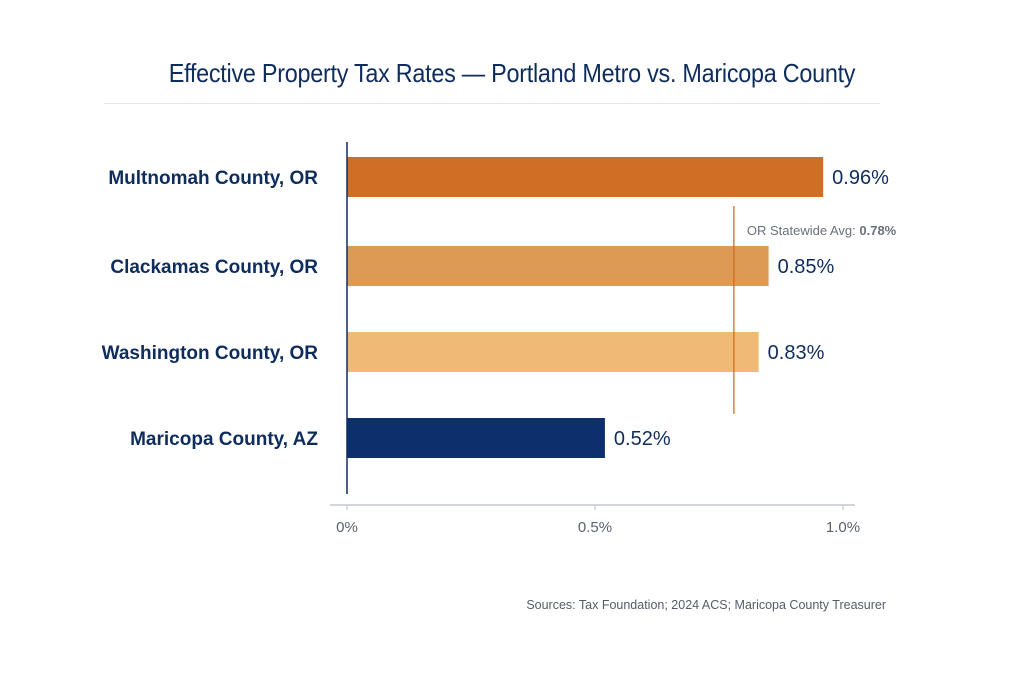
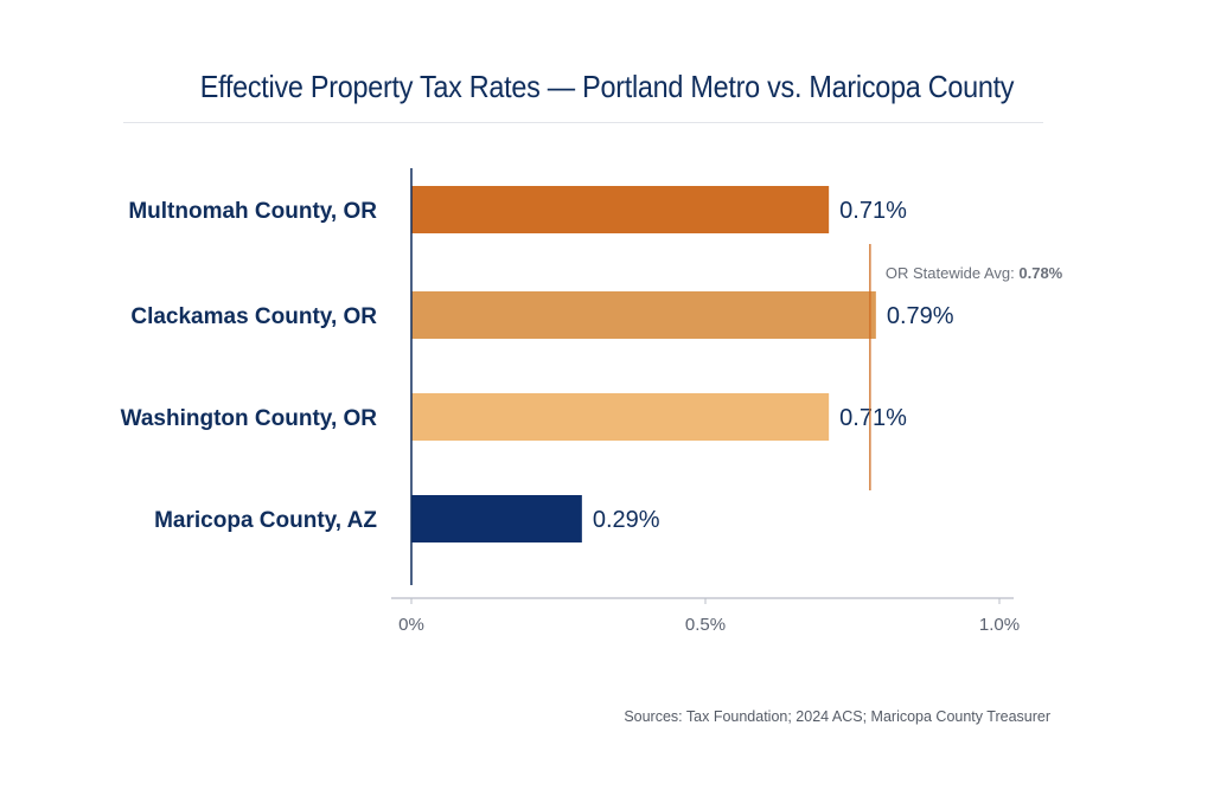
Multnomah County, OR: 0.96% -> 0.71%
Clackamas County, OR: 0.85% -> 0.79%
Washington County, OR: 0.83% -> 0.71%
Maricopa County, AZ: 0.52% -> 0.29%
